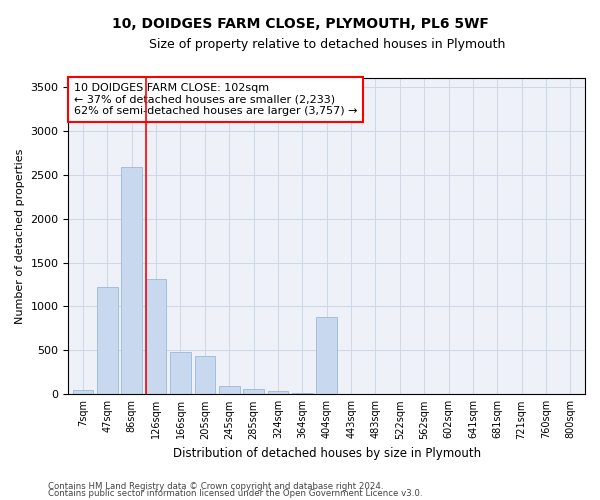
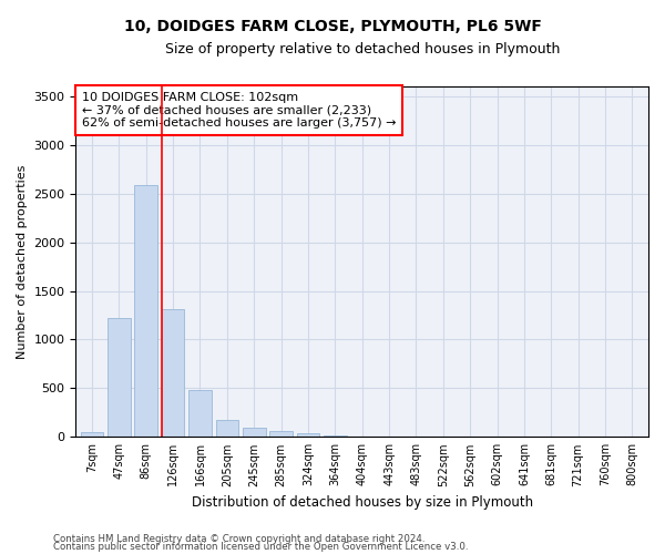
205sqm: 440 -> 180
404sqm: 880 -> 0
